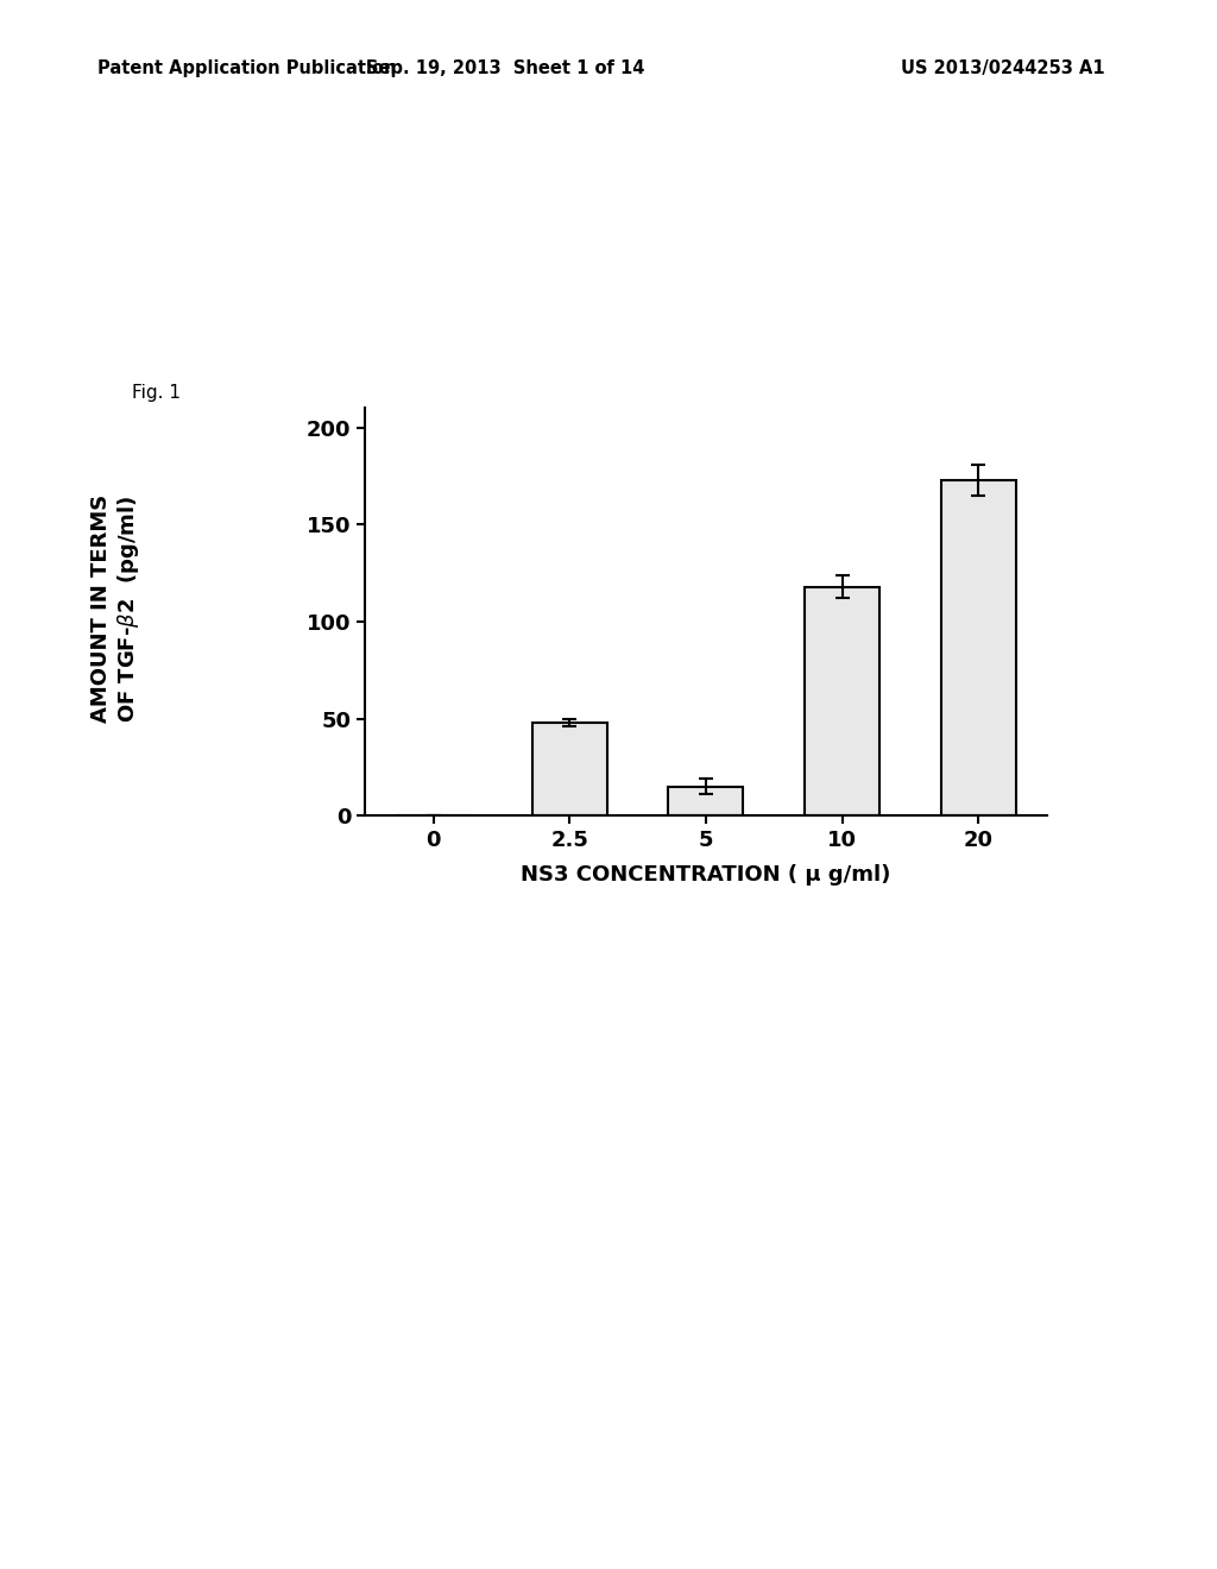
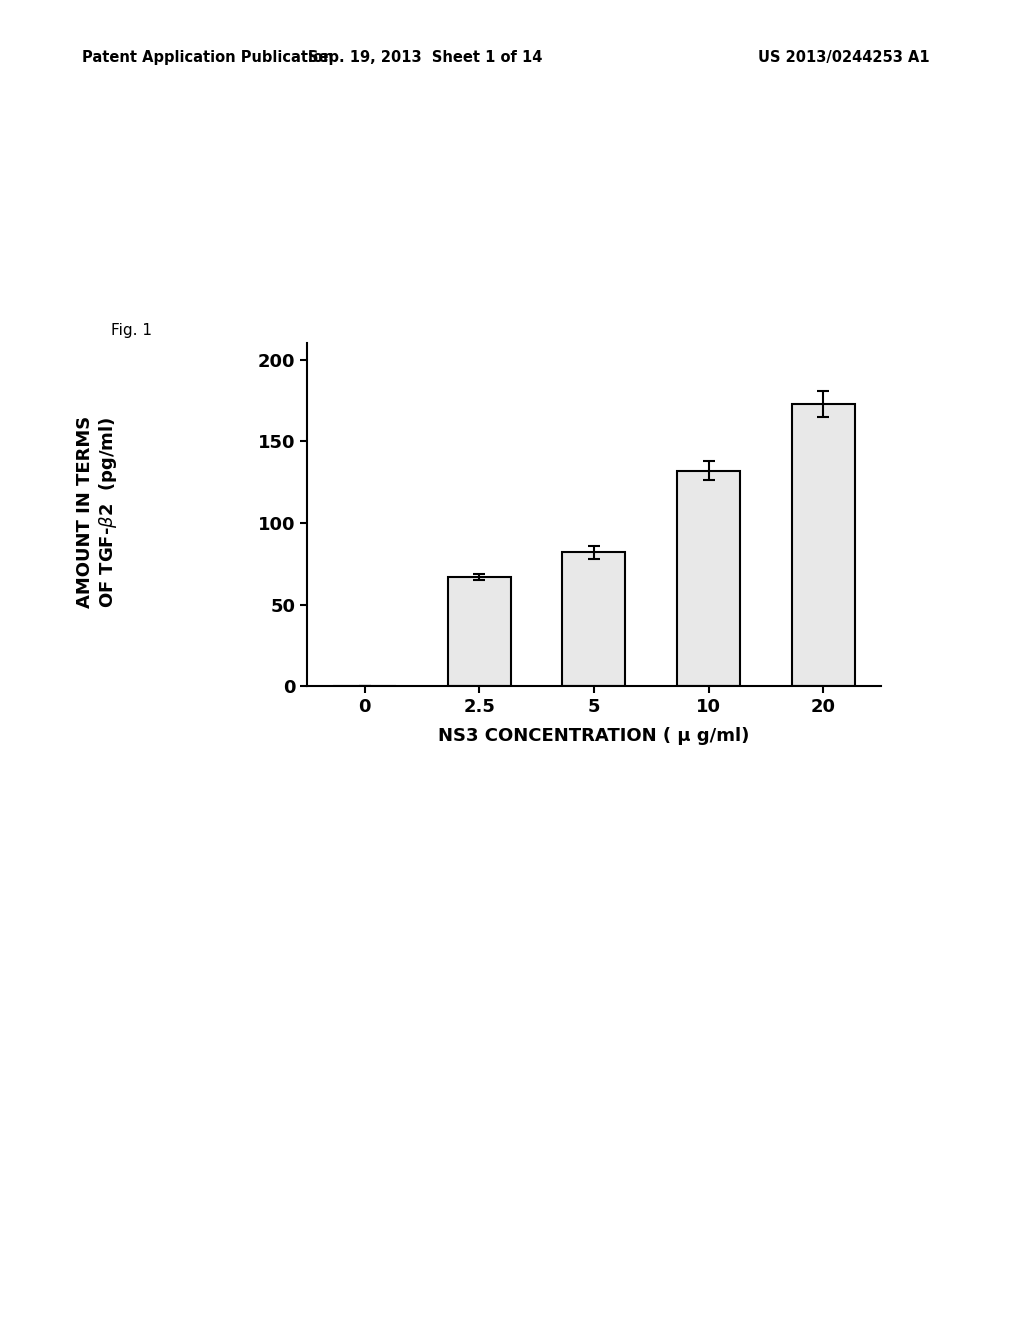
2.5: 48 -> 67
5: 15 -> 82
10: 118 -> 132
